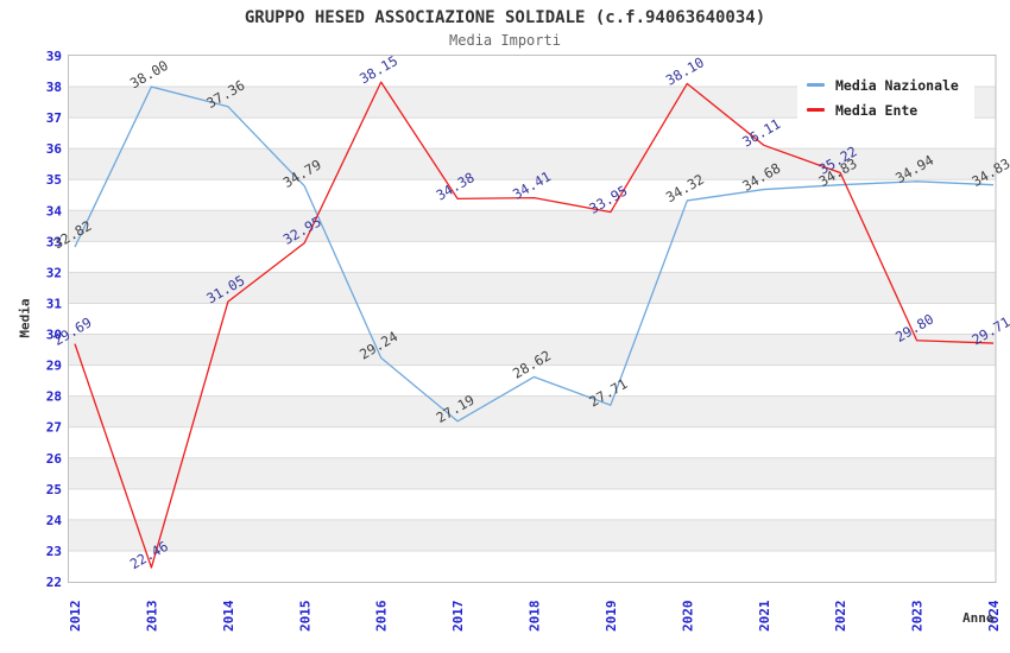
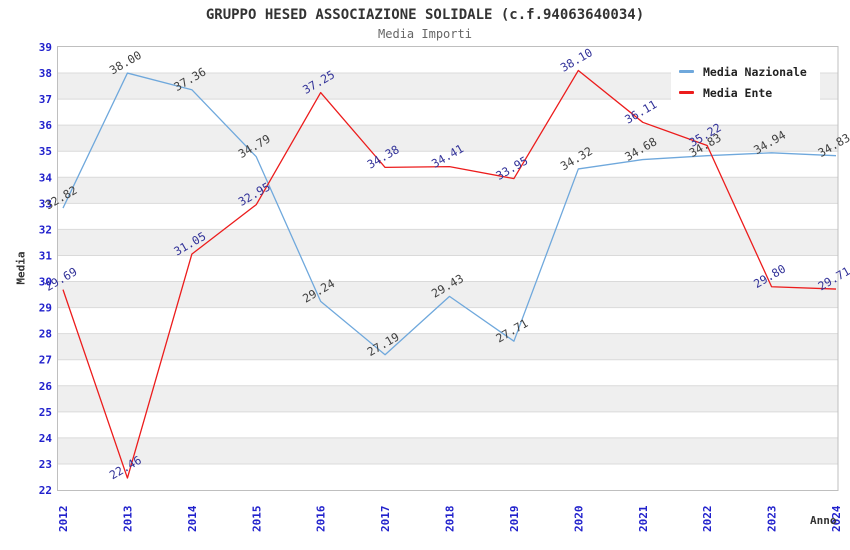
Media Ente/2016: 38.15 -> 37.25
Media Nazionale/2018: 28.62 -> 29.43
